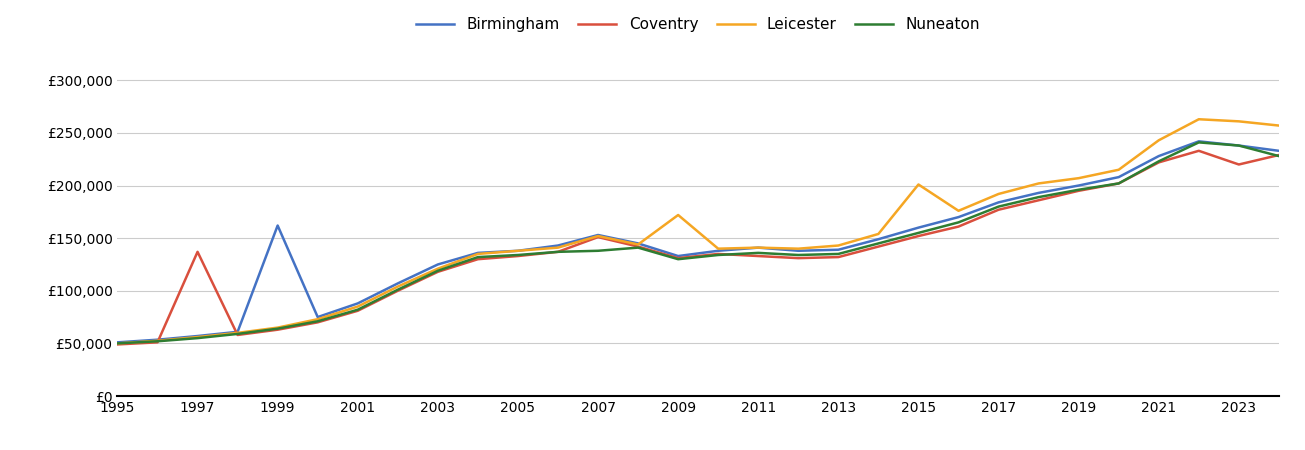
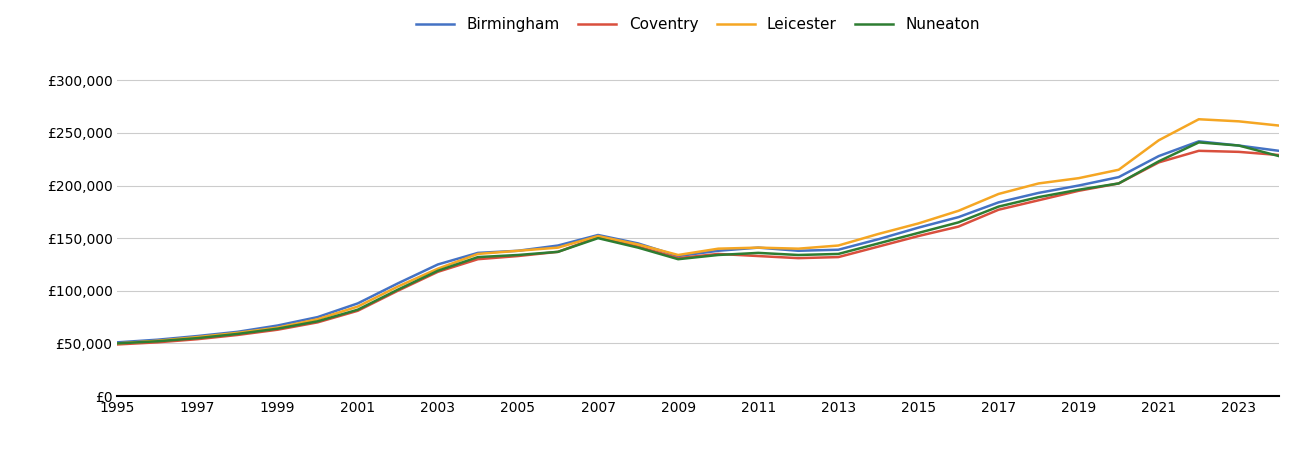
Coventry/1997: £137,000 -> £54,000
Birmingham/1999: £162,000 -> £67,000
Nuneaton/2007: £138,000 -> £150,000
Leicester/2009: £172,000 -> £134,000
Leicester/2015: £201,000 -> £164,000
Coventry/2023: £220,000 -> £232,000
